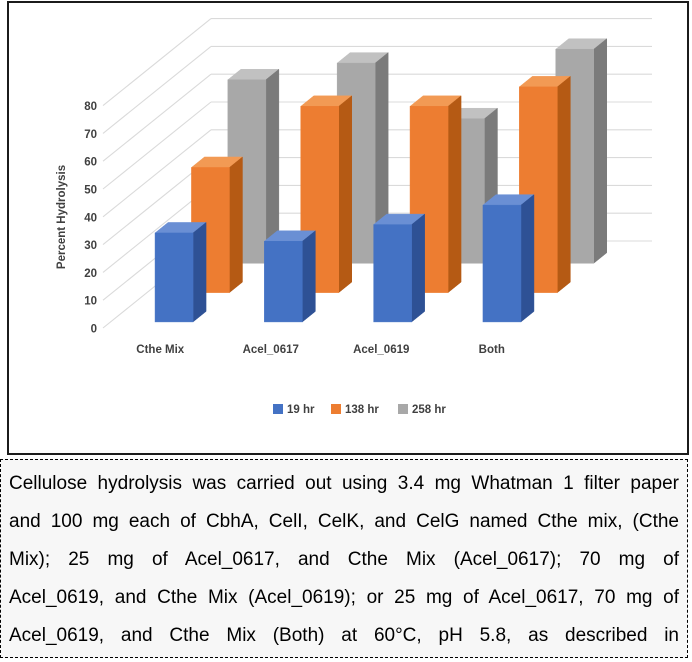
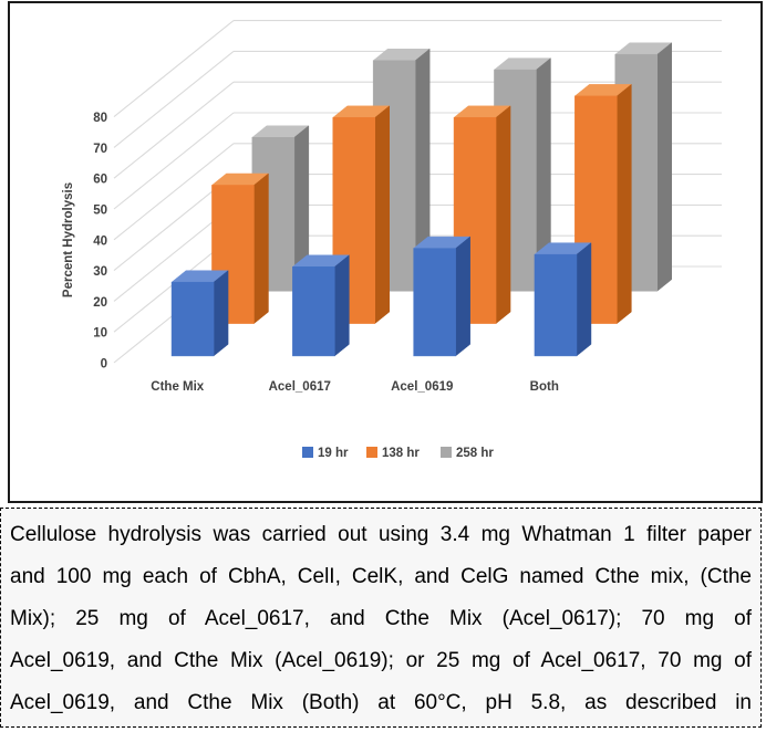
19 hr/Cthe Mix: 32 -> 24
258 hr/Cthe Mix: 66 -> 50
258 hr/Acel_0617: 72 -> 75
258 hr/Acel_0619: 52 -> 72
19 hr/Both: 42 -> 33
